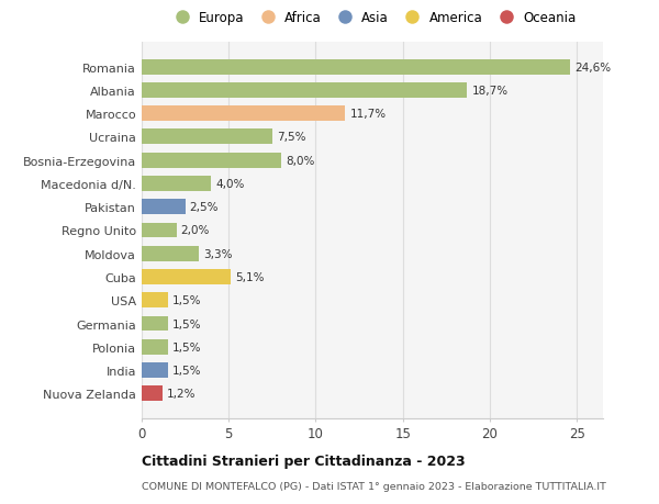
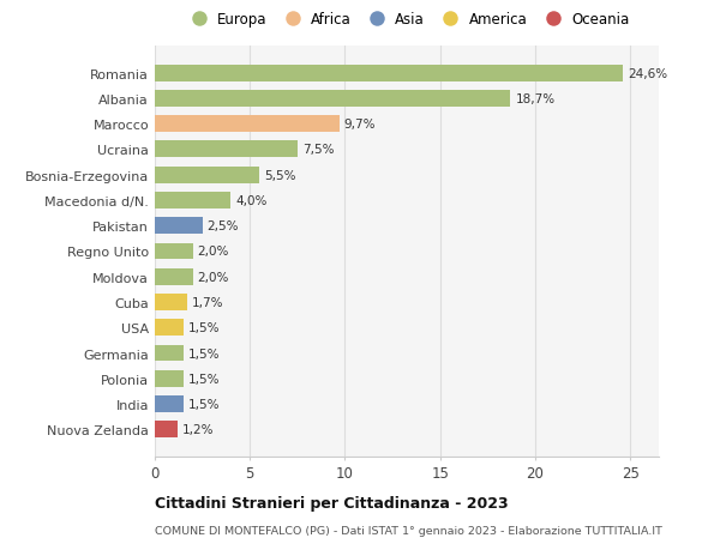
Marocco: 11,7% -> 9,7%
Bosnia-Erzegovina: 8,0% -> 5,5%
Moldova: 3,3% -> 2,0%
Cuba: 5,1% -> 1,7%
